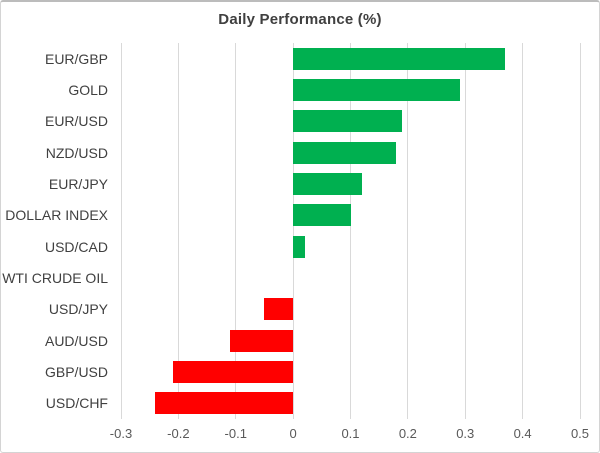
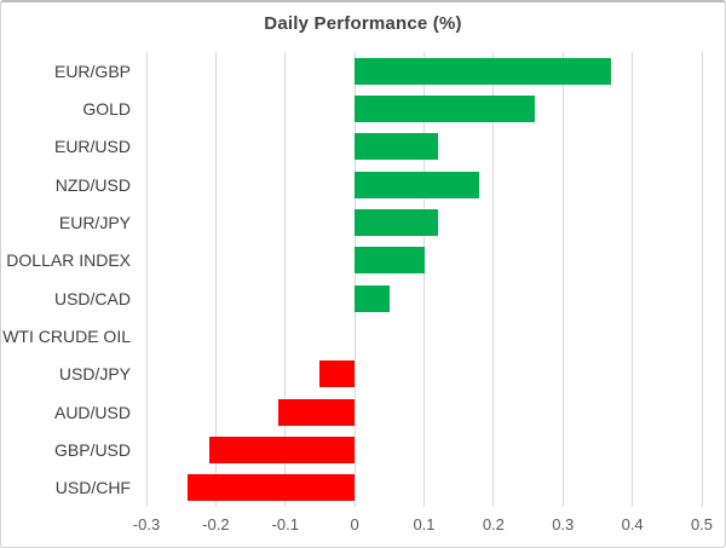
GOLD: 0.29 -> 0.26
EUR/USD: 0.19 -> 0.12
USD/CAD: 0.02 -> 0.05
